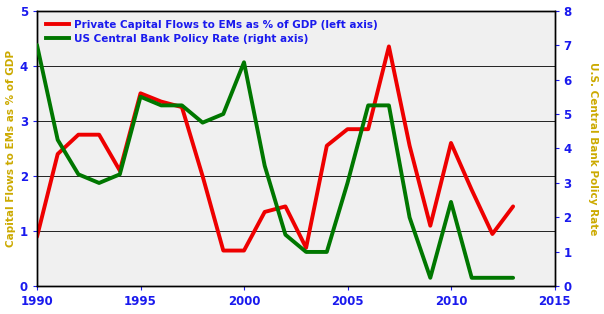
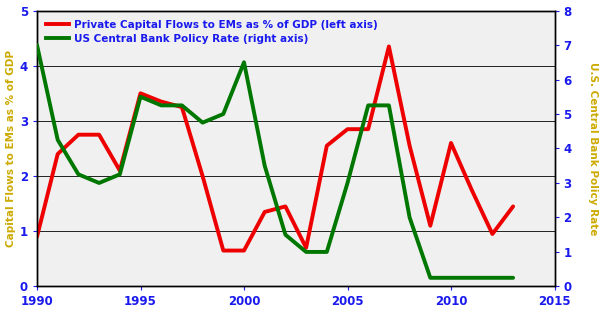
US Central Bank Policy Rate (right axis)/2010: 2.45 -> 0.25
